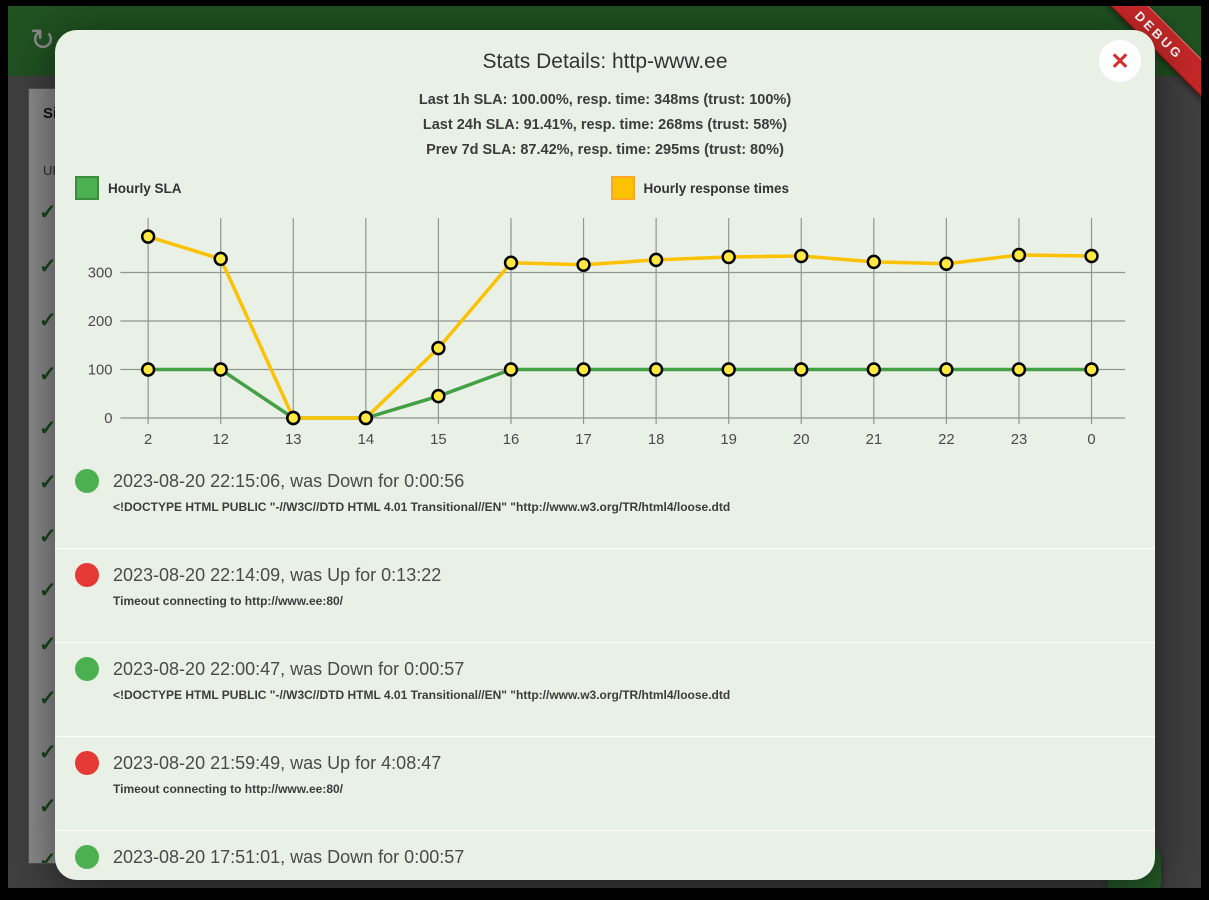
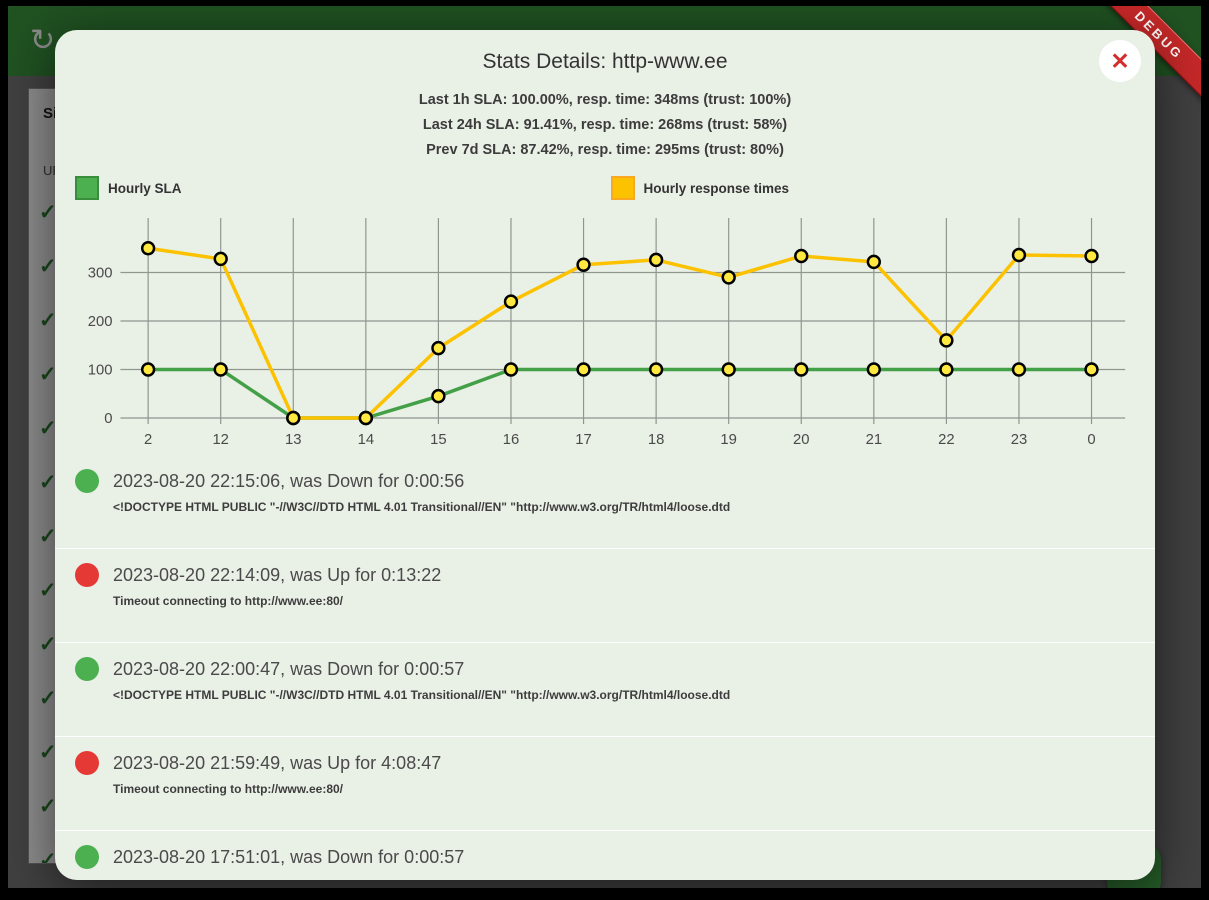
Hourly response times/2: 370 -> 350
Hourly response times/16: 320 -> 240
Hourly response times/19: 330 -> 290
Hourly response times/22: 320 -> 160
